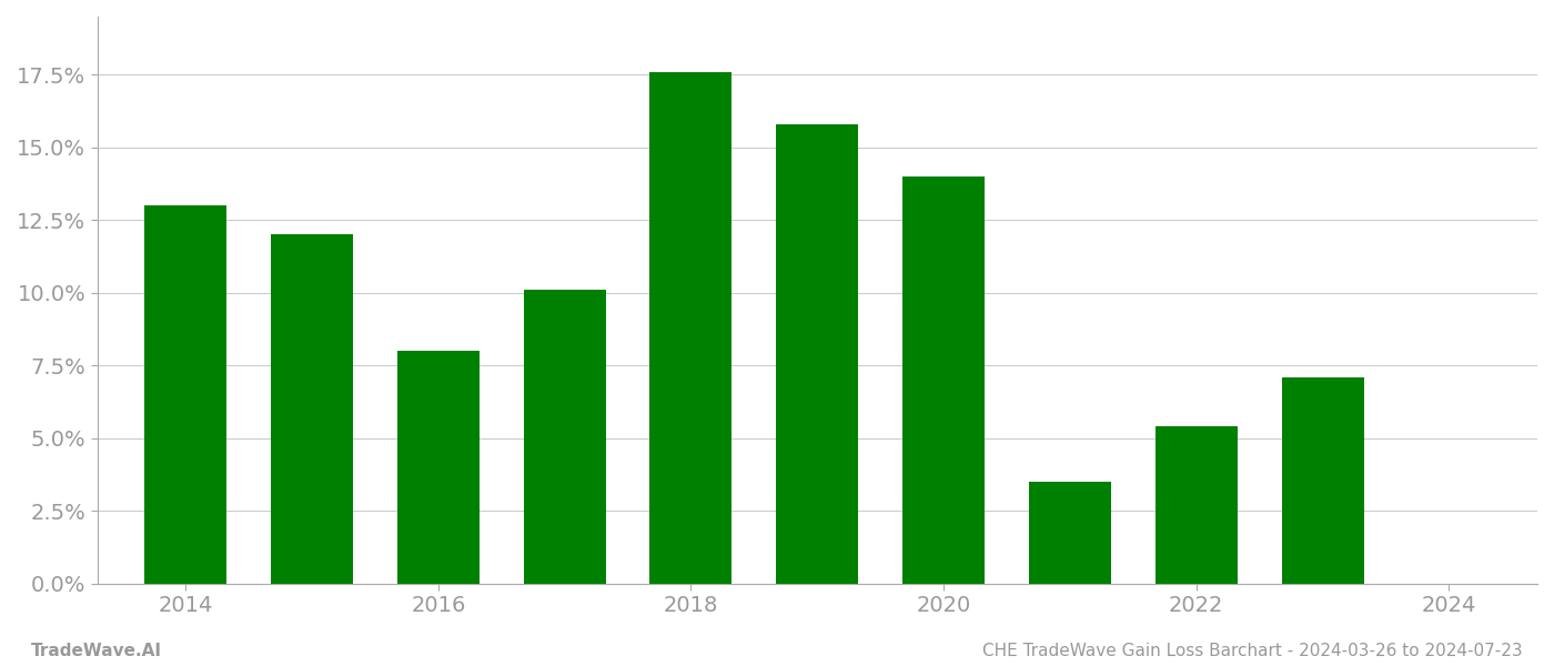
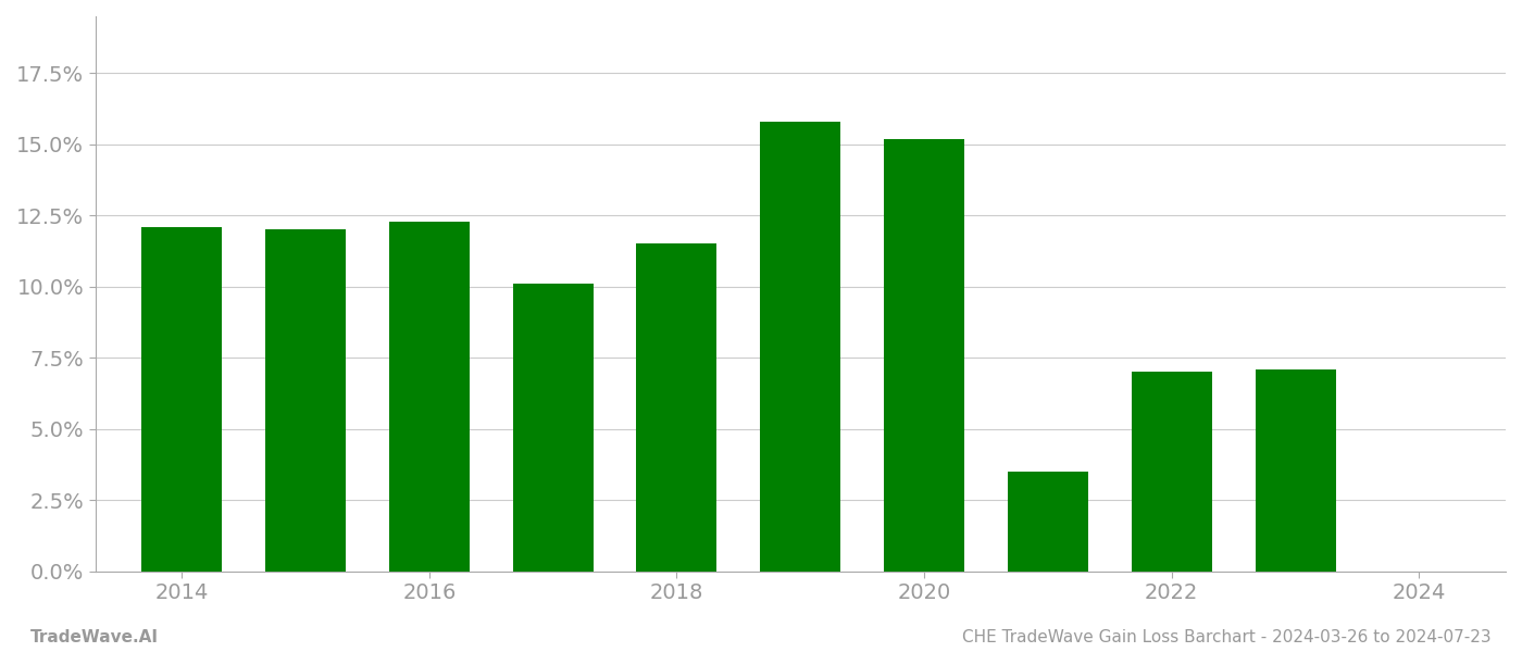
2014: 13.0% -> 12.1%
2016: 8.0% -> 12.3%
2018: 17.6% -> 11.5%
2020: 14.0% -> 15.2%
2022: 5.4% -> 7.0%
